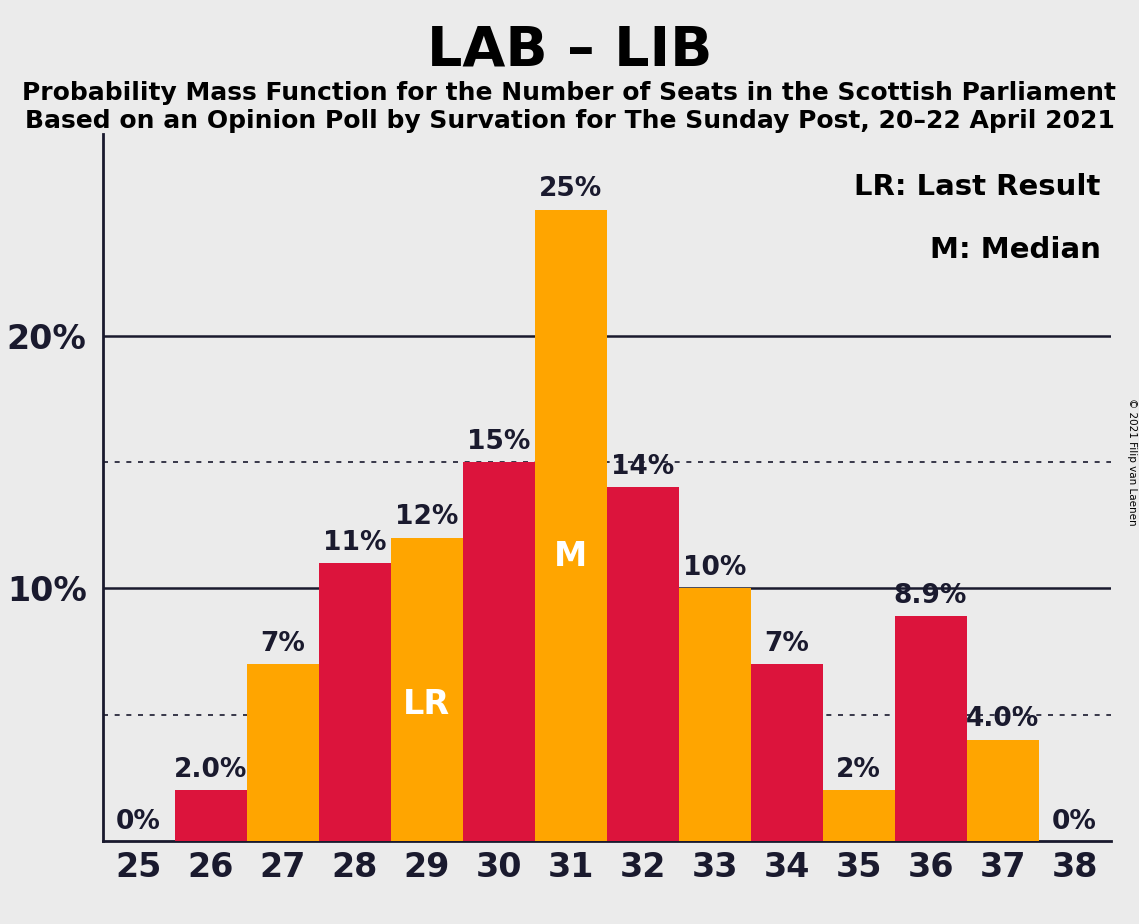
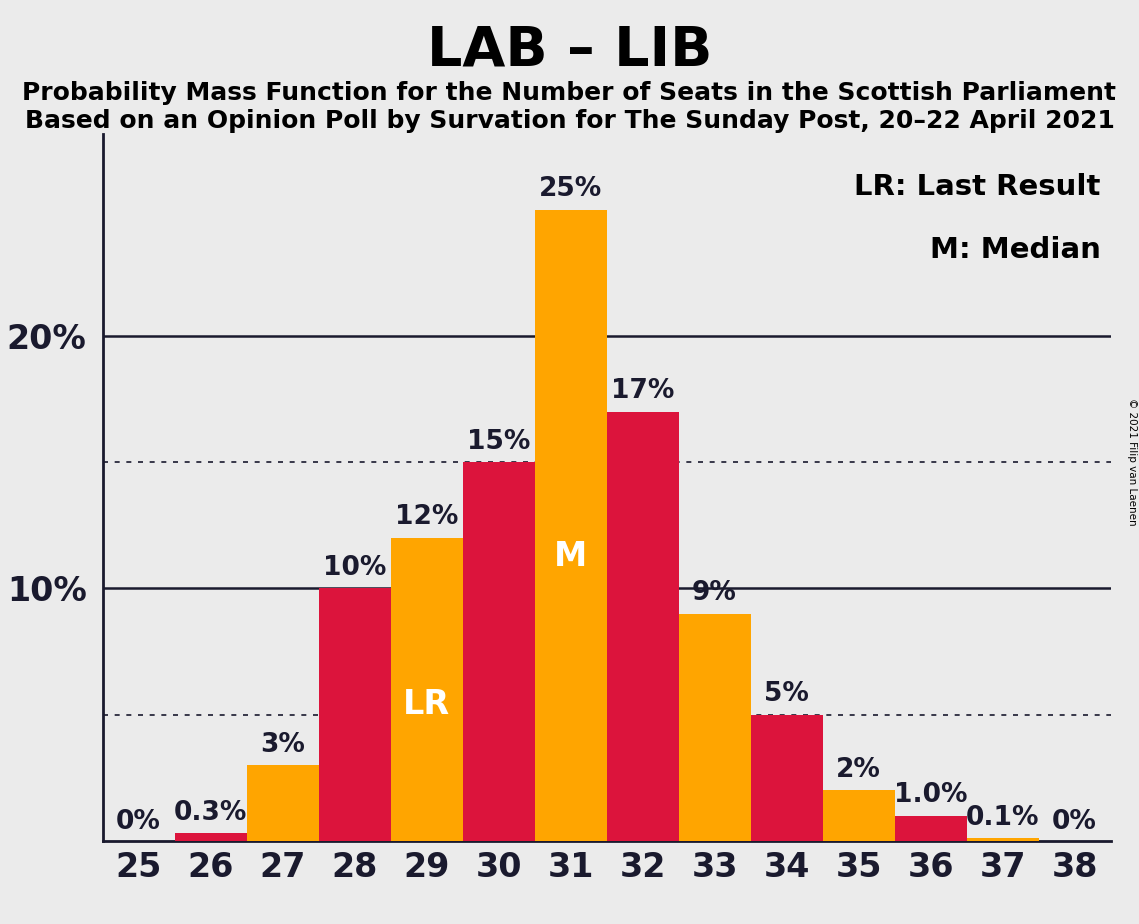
26: 2.0% -> 0.3%
27: 7% -> 3%
28: 11% -> 10%
32: 14% -> 17%
33: 10% -> 9%
34: 7% -> 5%
36: 8.9% -> 1.0%
37: 4.0% -> 0.1%
